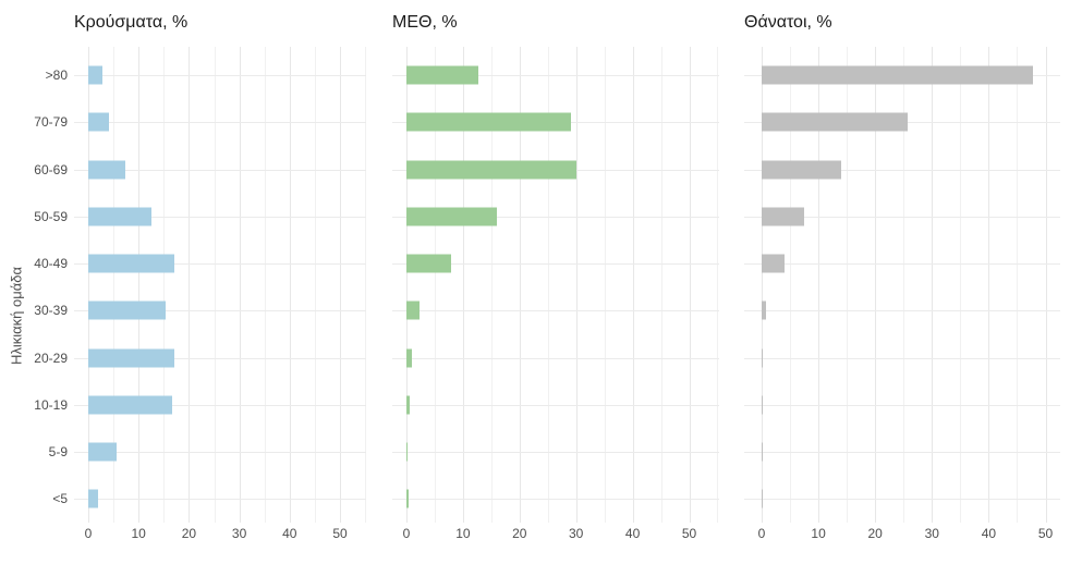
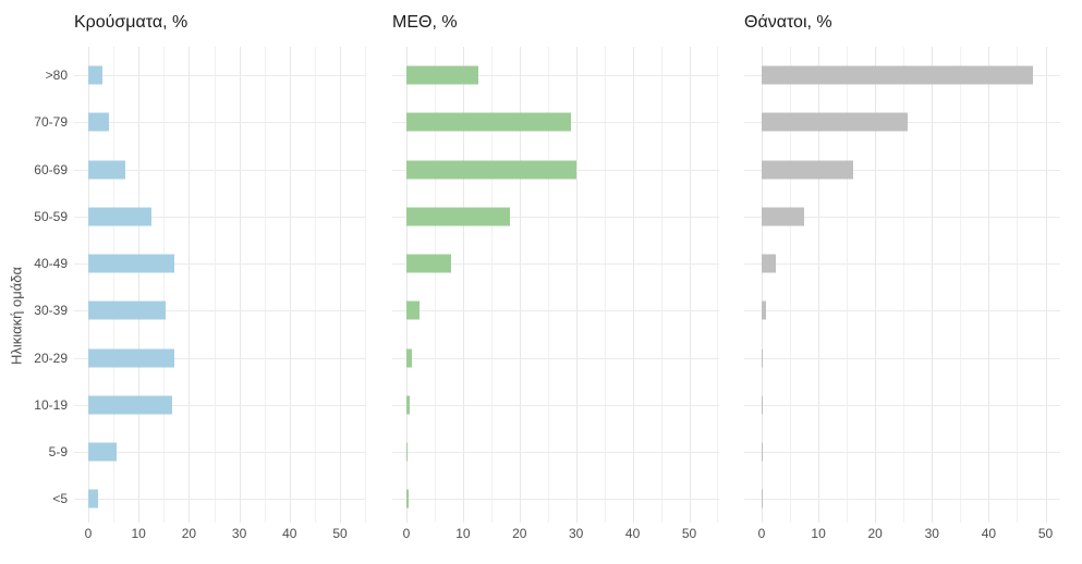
Θάνατοι, %/60-69: 14 -> 16
ΜΕΘ, %/50-59: 16 -> 18
Θάνατοι, %/40-49: 4 -> 2
